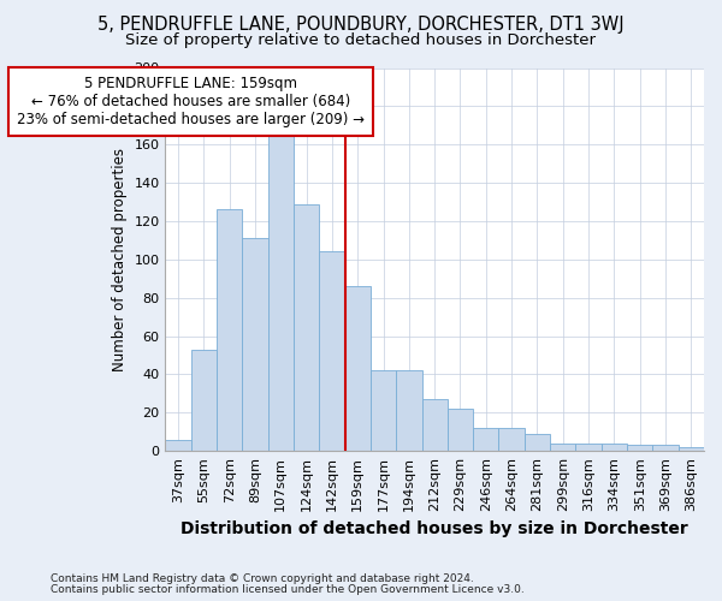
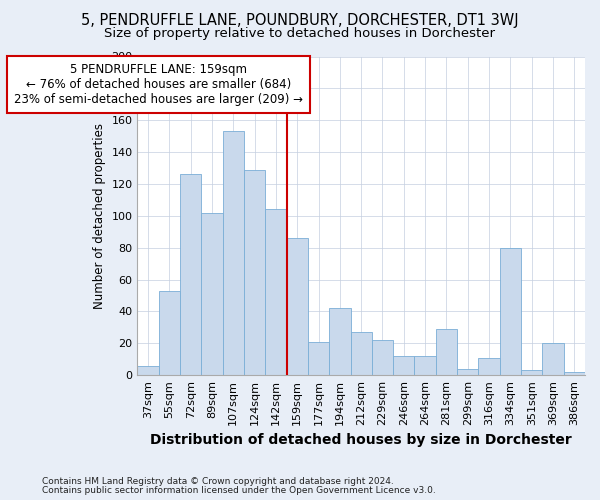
89sqm: 111 -> 102
107sqm: 165 -> 153
177sqm: 42 -> 21
281sqm: 9 -> 29
316sqm: 4 -> 11
334sqm: 4 -> 80
369sqm: 3 -> 20
